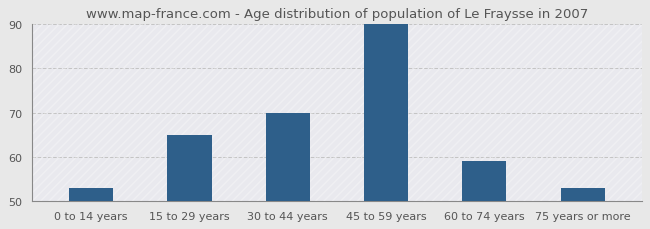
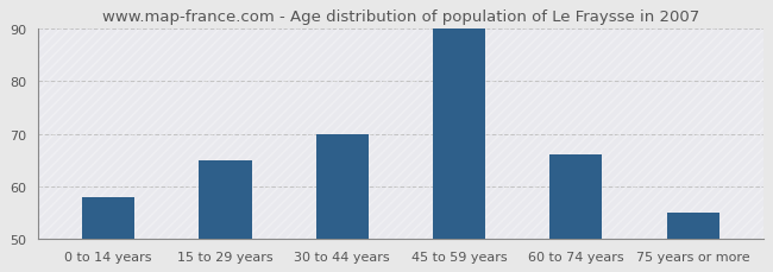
0 to 14 years: 53 -> 58
60 to 74 years: 59 -> 66
75 years or more: 53 -> 55
